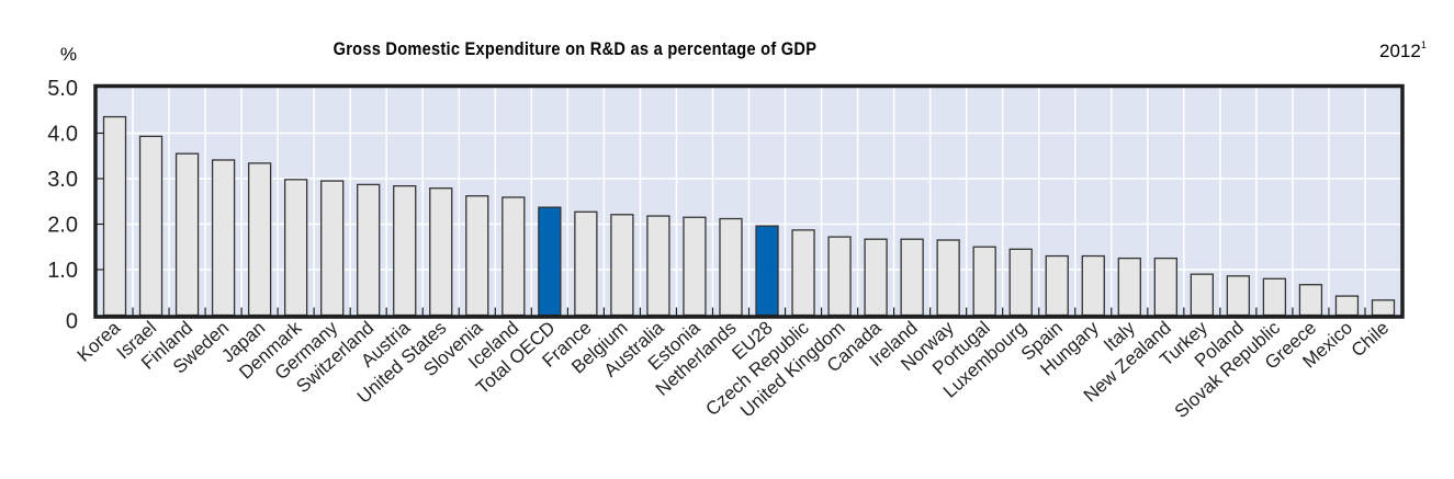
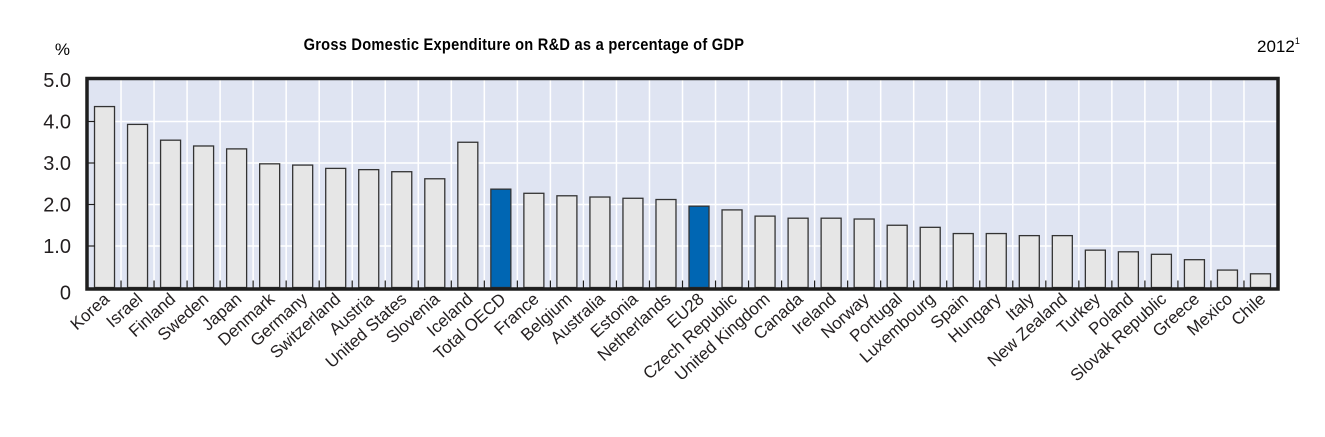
Iceland: 2.6 -> 3.5
